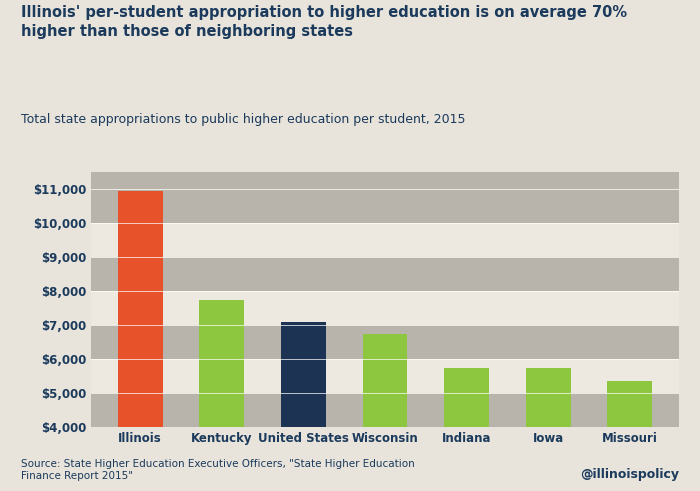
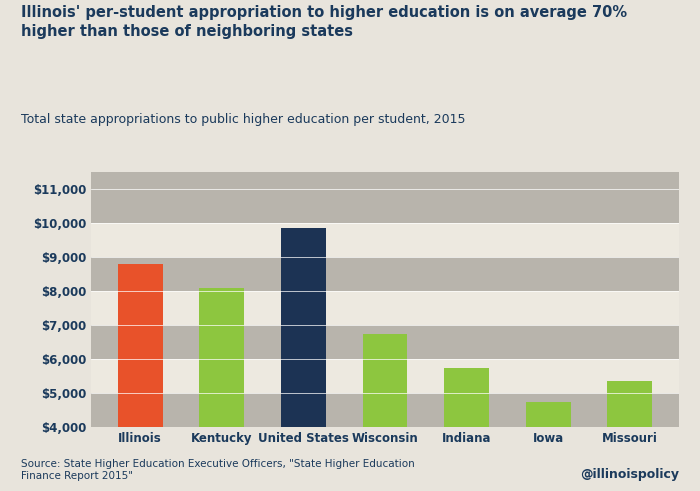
Illinois: $10,950 -> $8,800
Kentucky: $7,750 -> $8,100
United States: $7,100 -> $9,850
Iowa: $5,750 -> $4,750
